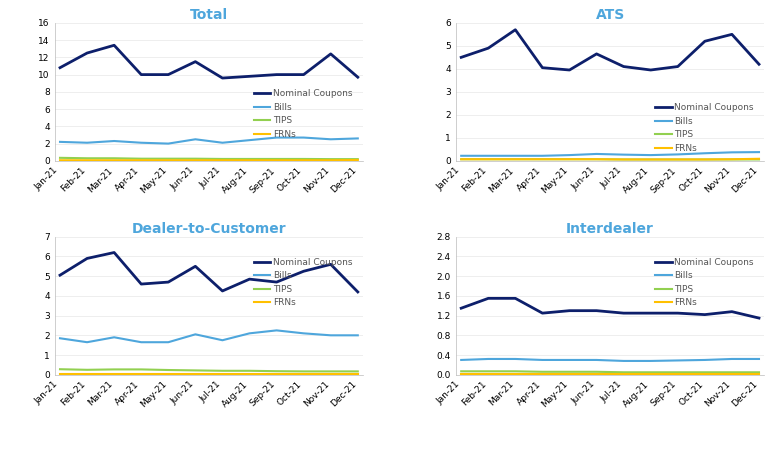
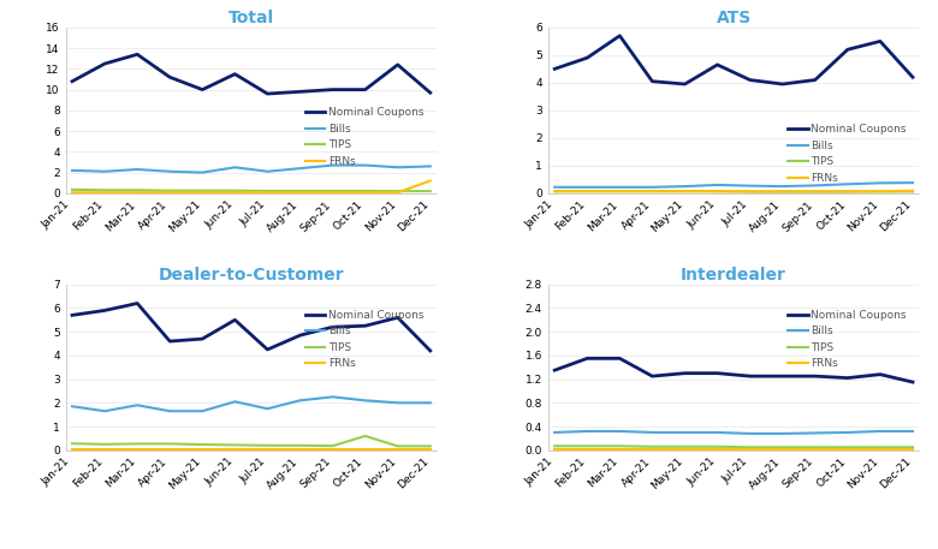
Total/Nominal Coupons/Apr-21: 10.0 -> 11.2
Total/FRNs/Dec-21: 0.1 -> 1.2
Dealer-to-Customer/Nominal Coupons/Jan-21: 5.0 -> 5.7
Dealer-to-Customer/Nominal Coupons/Sep-21: 4.7 -> 5.2
Dealer-to-Customer/TIPS/Oct-21: 0.2 -> 0.6
